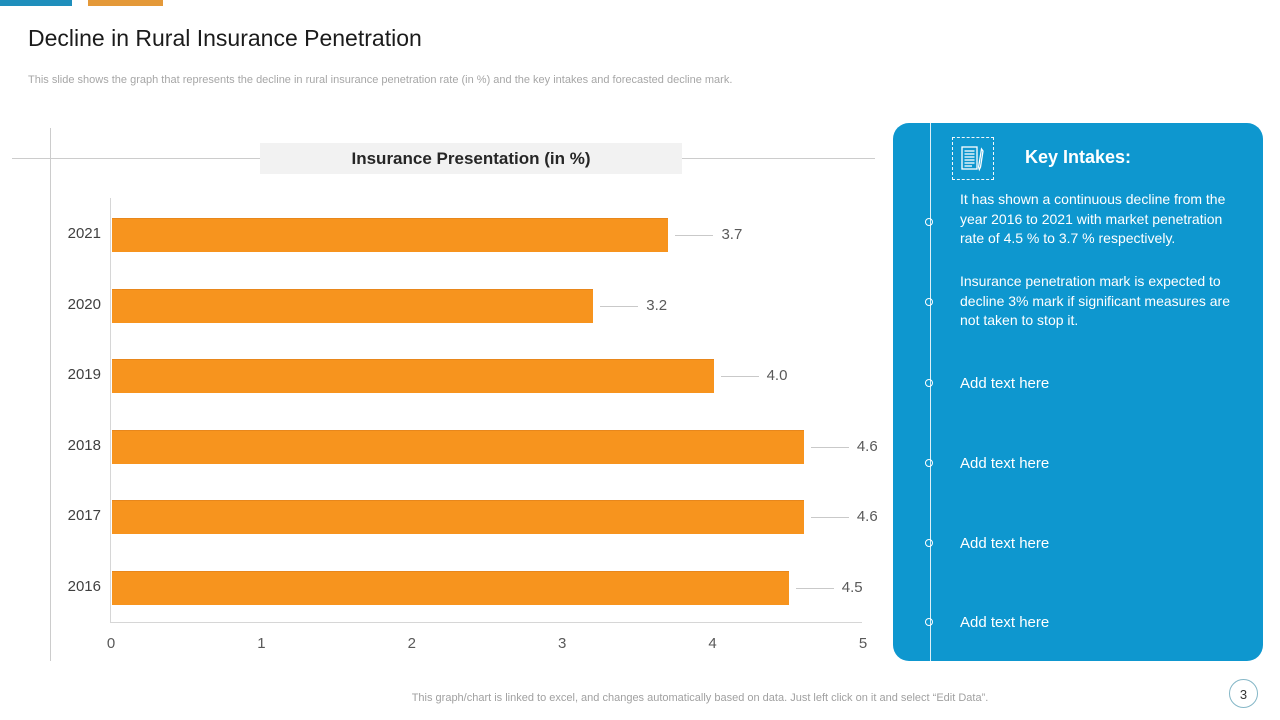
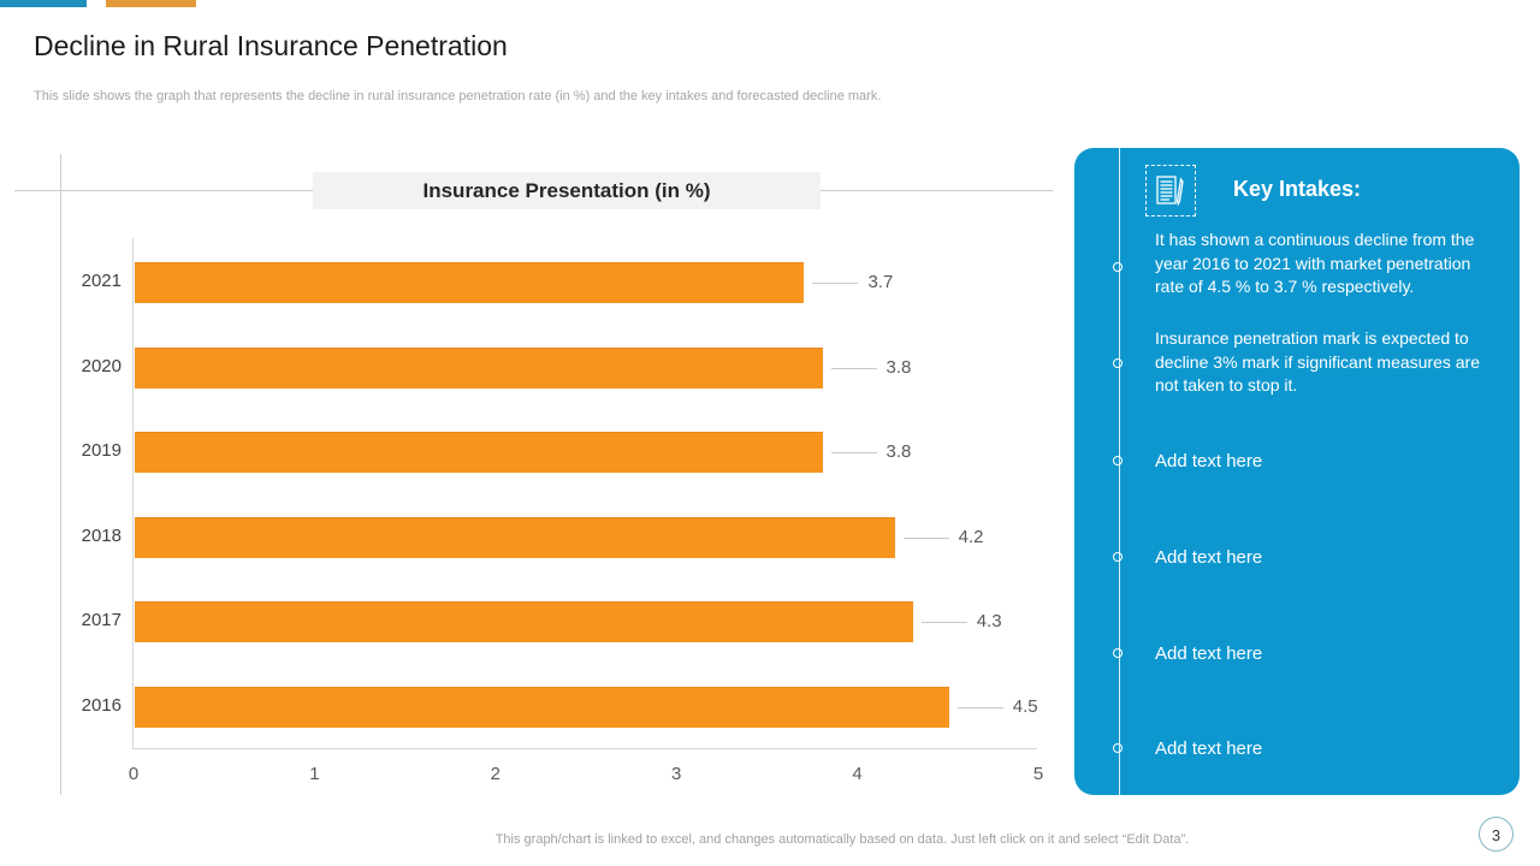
2020: 3.2 -> 3.8
2019: 4.0 -> 3.8
2018: 4.6 -> 4.2
2017: 4.6 -> 4.3
